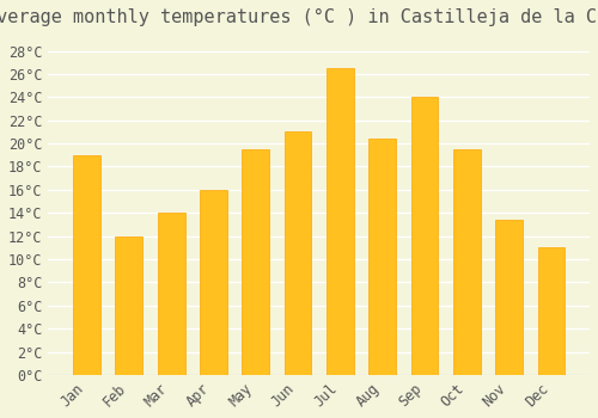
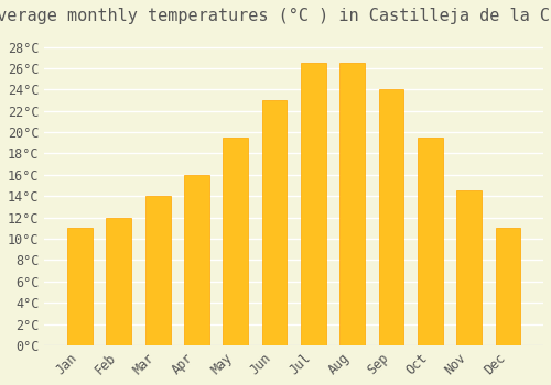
Jan: 19.0°C -> 11.0°C
Jun: 21.0°C -> 23.0°C
Aug: 20.4°C -> 26.5°C
Nov: 13.4°C -> 14.5°C
